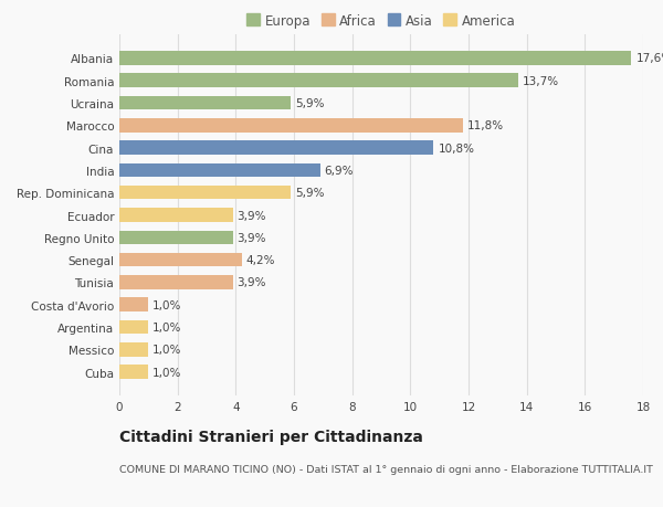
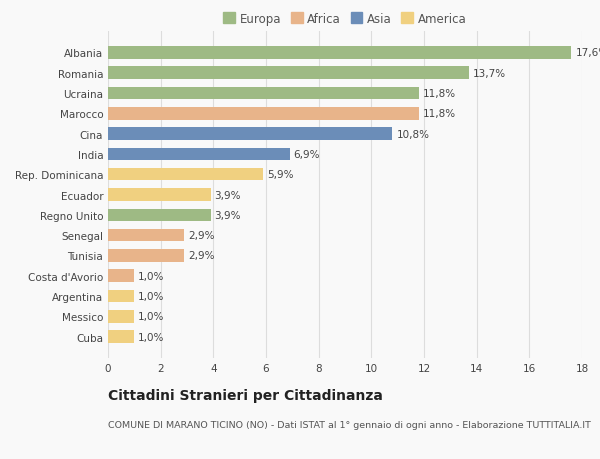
Ucraina: 5,9% -> 11,8%
Senegal: 4,2% -> 2,9%
Tunisia: 3,9% -> 2,9%
